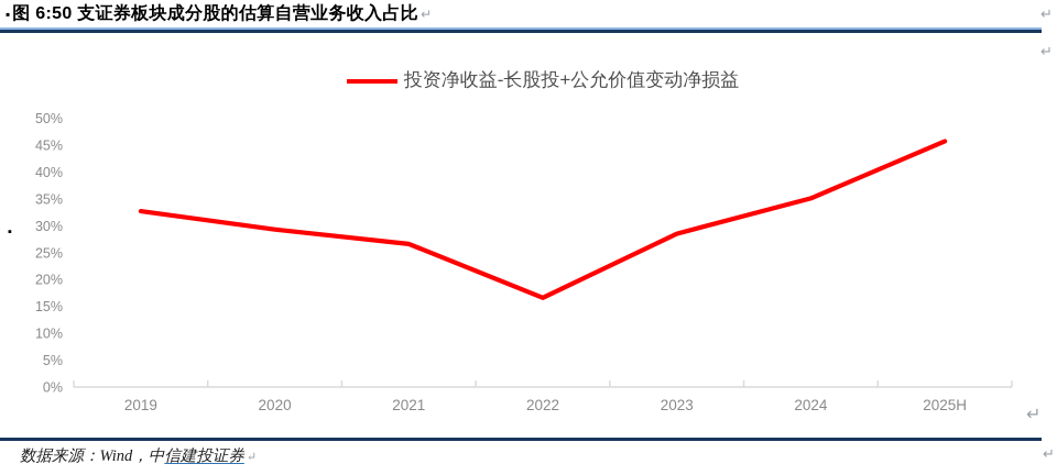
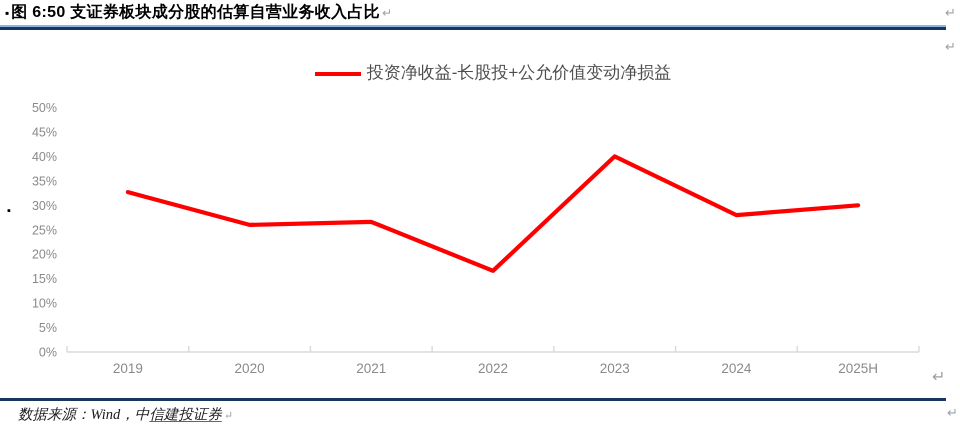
2020: 29% -> 26%
2023: 28% -> 40%
2024: 35% -> 28%
2025H: 46% -> 30%
